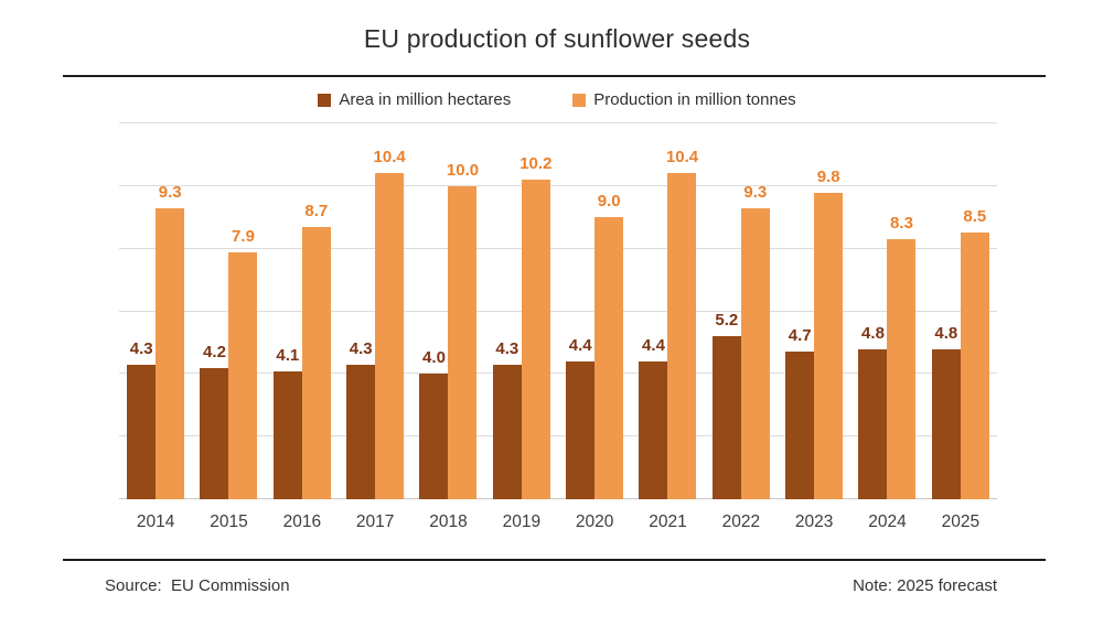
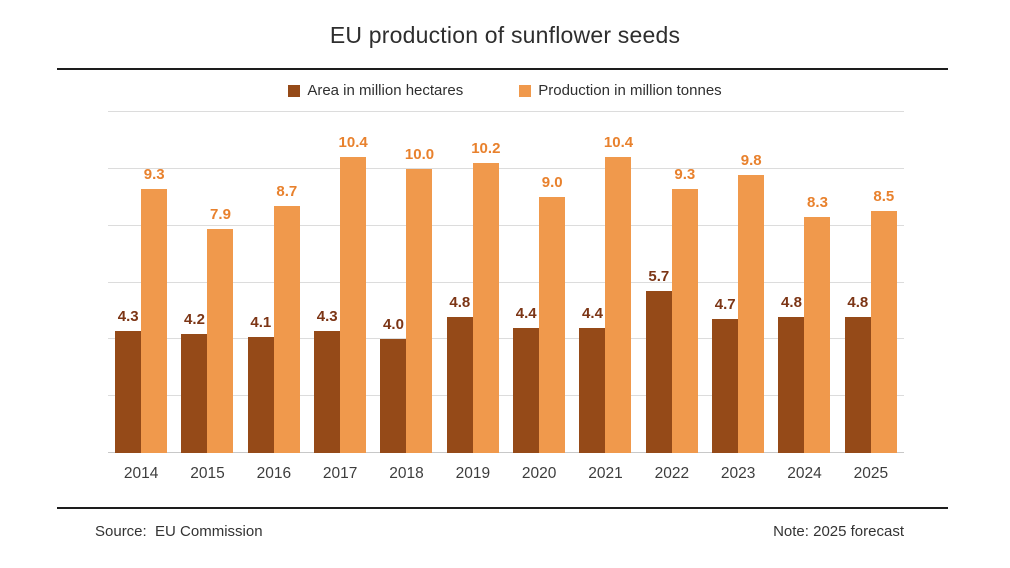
Area in million hectares/2019: 4.3 -> 4.8
Area in million hectares/2022: 5.2 -> 5.7
